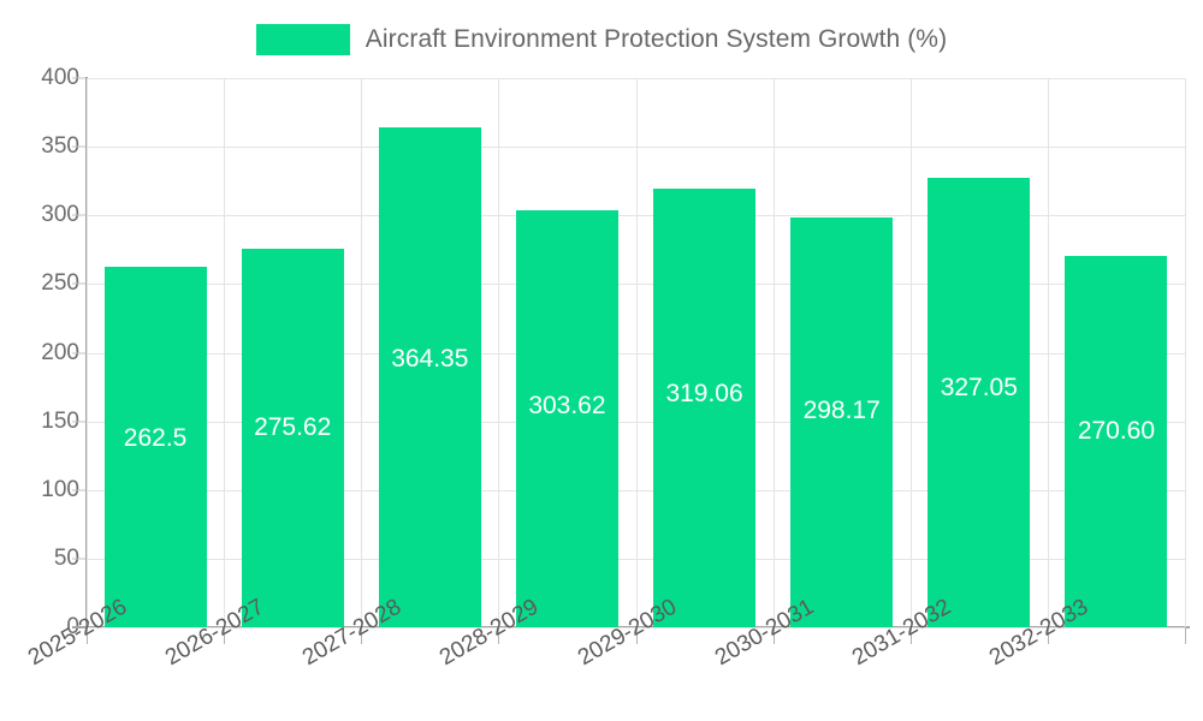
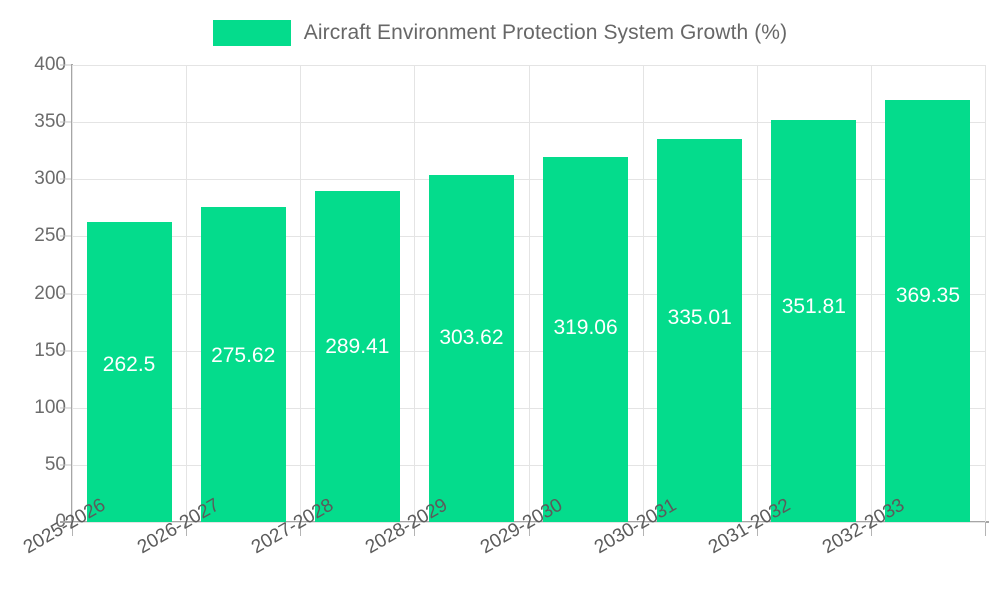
2027-2028: 364.35 -> 289.41
2030-2031: 298.17 -> 335.01
2031-2032: 327.05 -> 351.81
2032-2033: 270.60 -> 369.35
